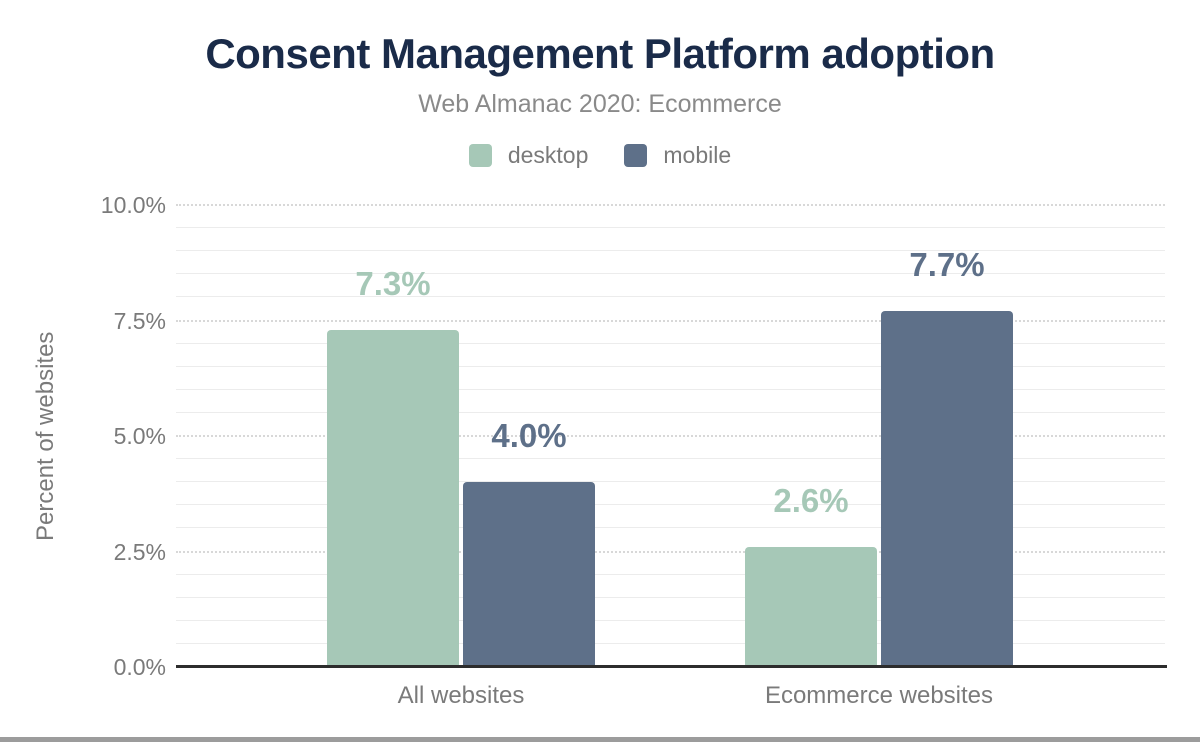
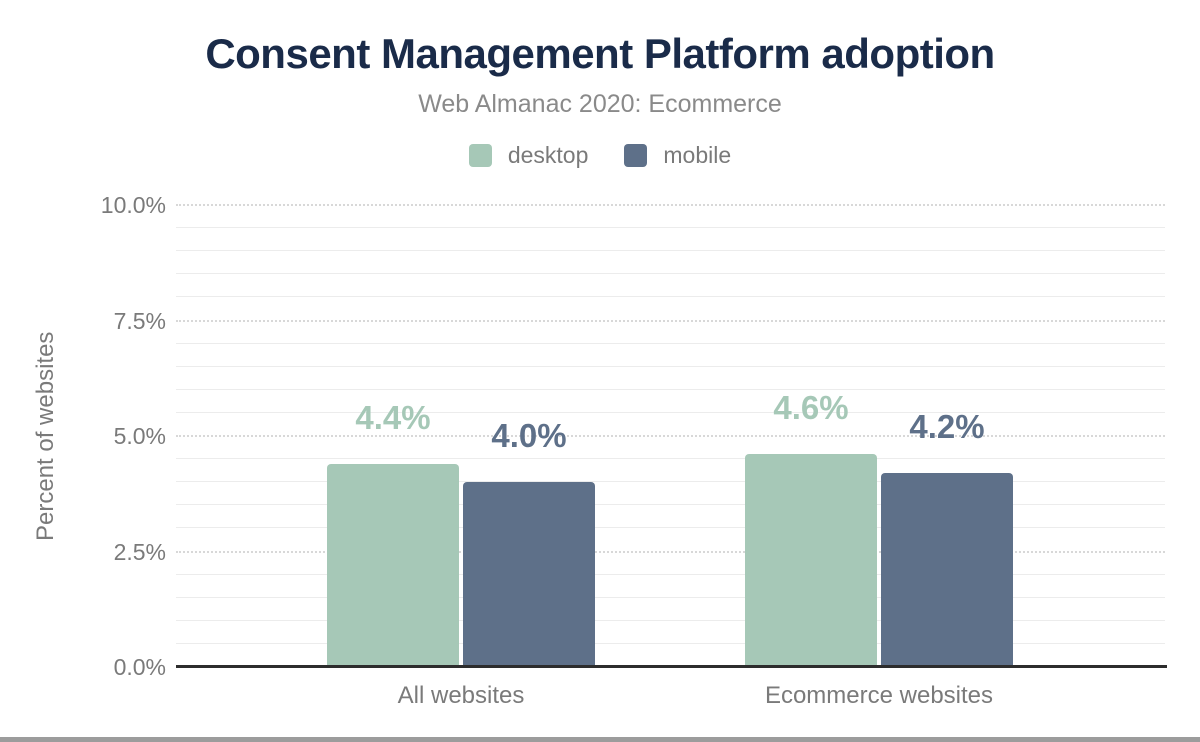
desktop/All websites: 7.3% -> 4.4%
desktop/Ecommerce websites: 2.6% -> 4.6%
mobile/Ecommerce websites: 7.7% -> 4.2%
